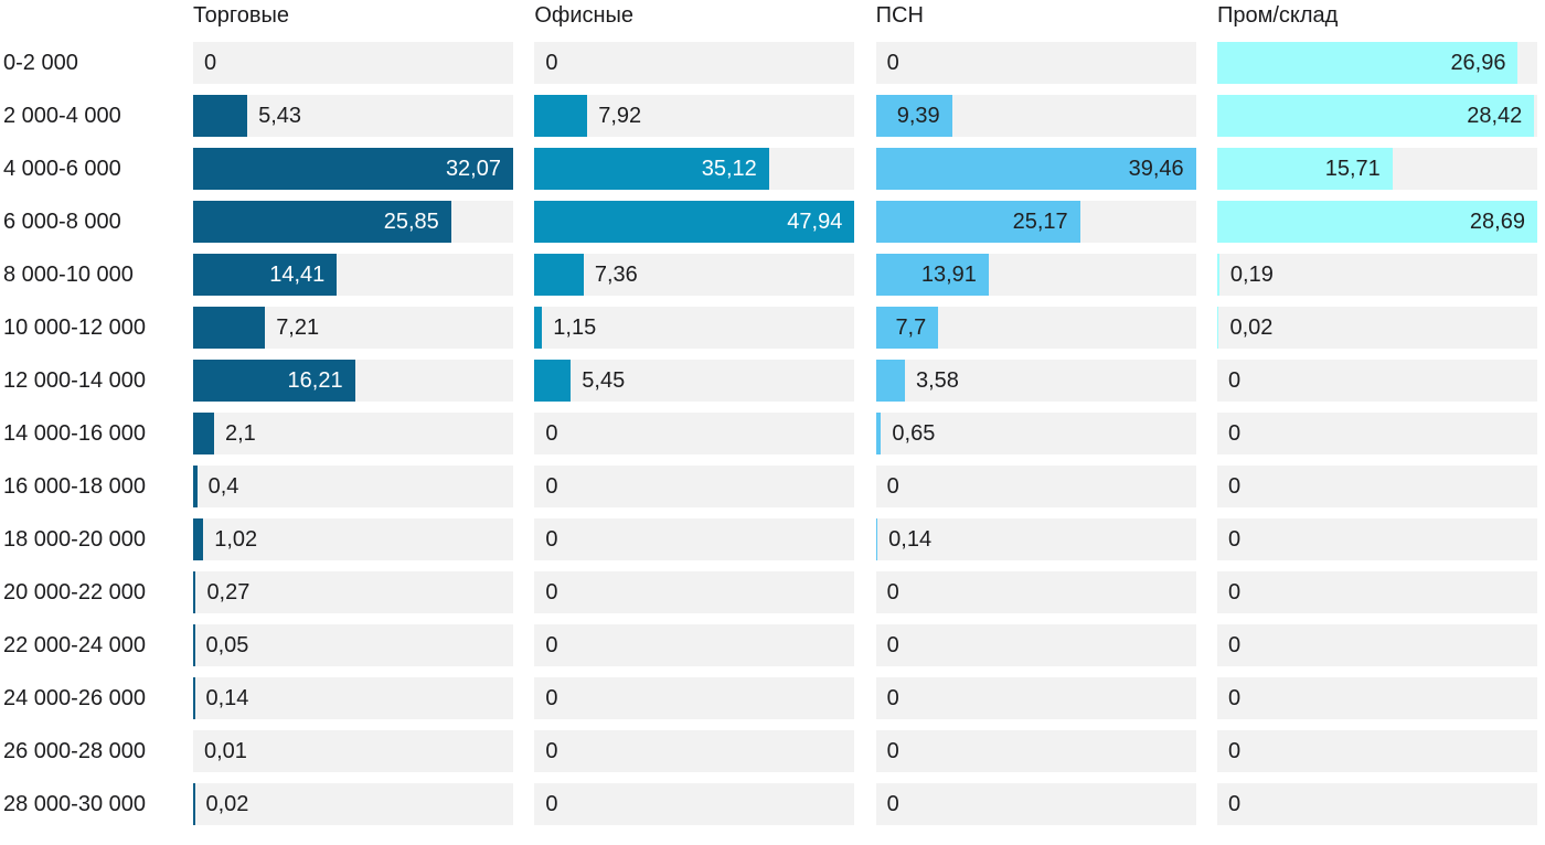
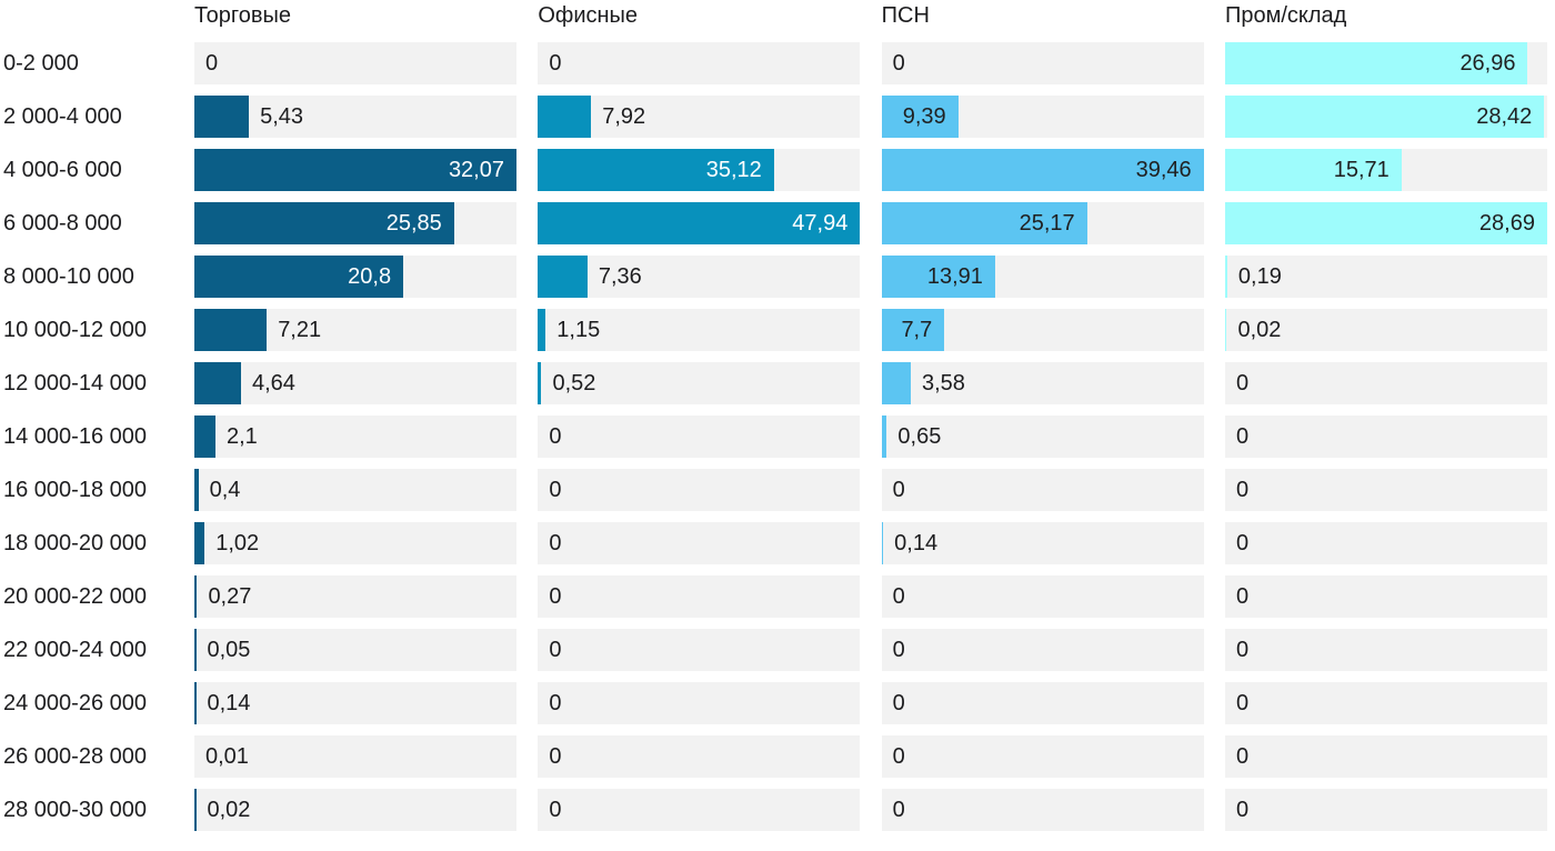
Торговые/8 000-10 000: 14,41 -> 20,8
Торговые/12 000-14 000: 16,21 -> 4,64
Офисные/12 000-14 000: 5,45 -> 0,52
